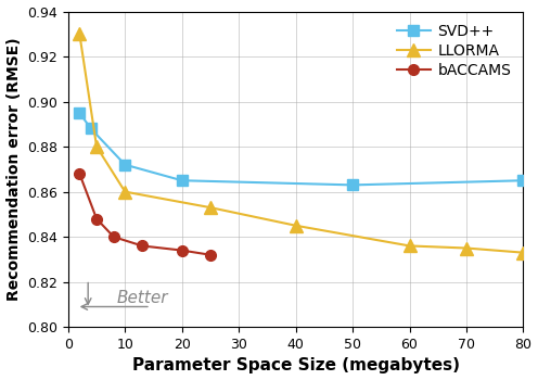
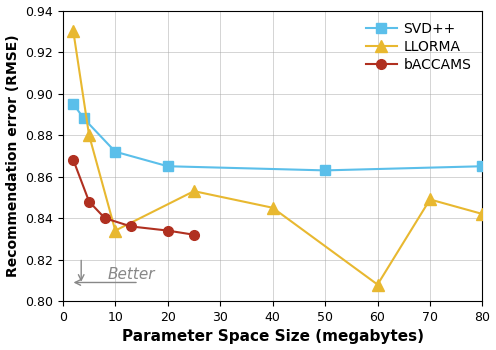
LLORMA/10: 0.860 -> 0.834
LLORMA/60: 0.836 -> 0.808
LLORMA/70: 0.835 -> 0.849
LLORMA/80: 0.833 -> 0.842
